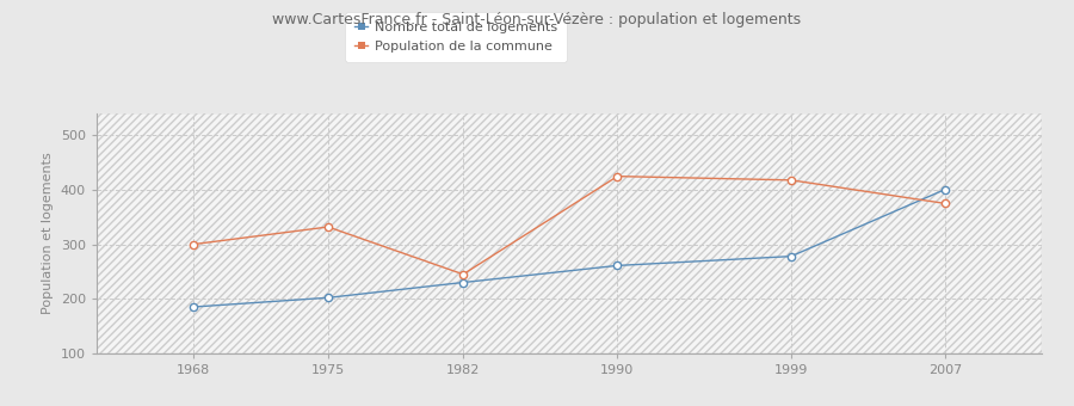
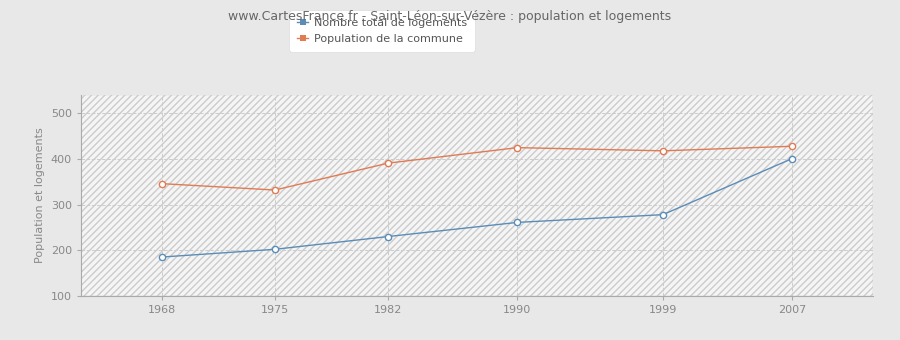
Population de la commune/1968: 300 -> 346
Population de la commune/1982: 245 -> 391
Population de la commune/2007: 375 -> 428
